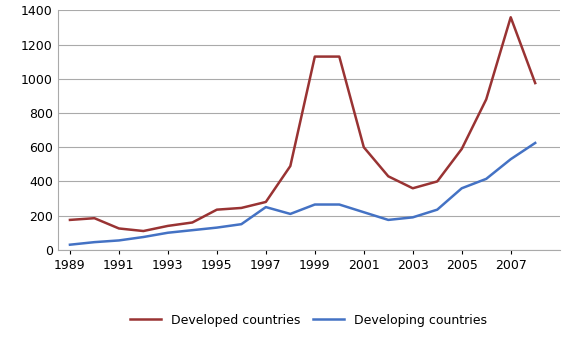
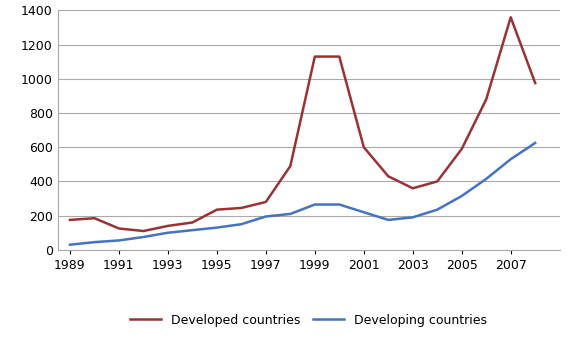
Developing countries/1997: 250 -> 200
Developing countries/2005: 360 -> 320
